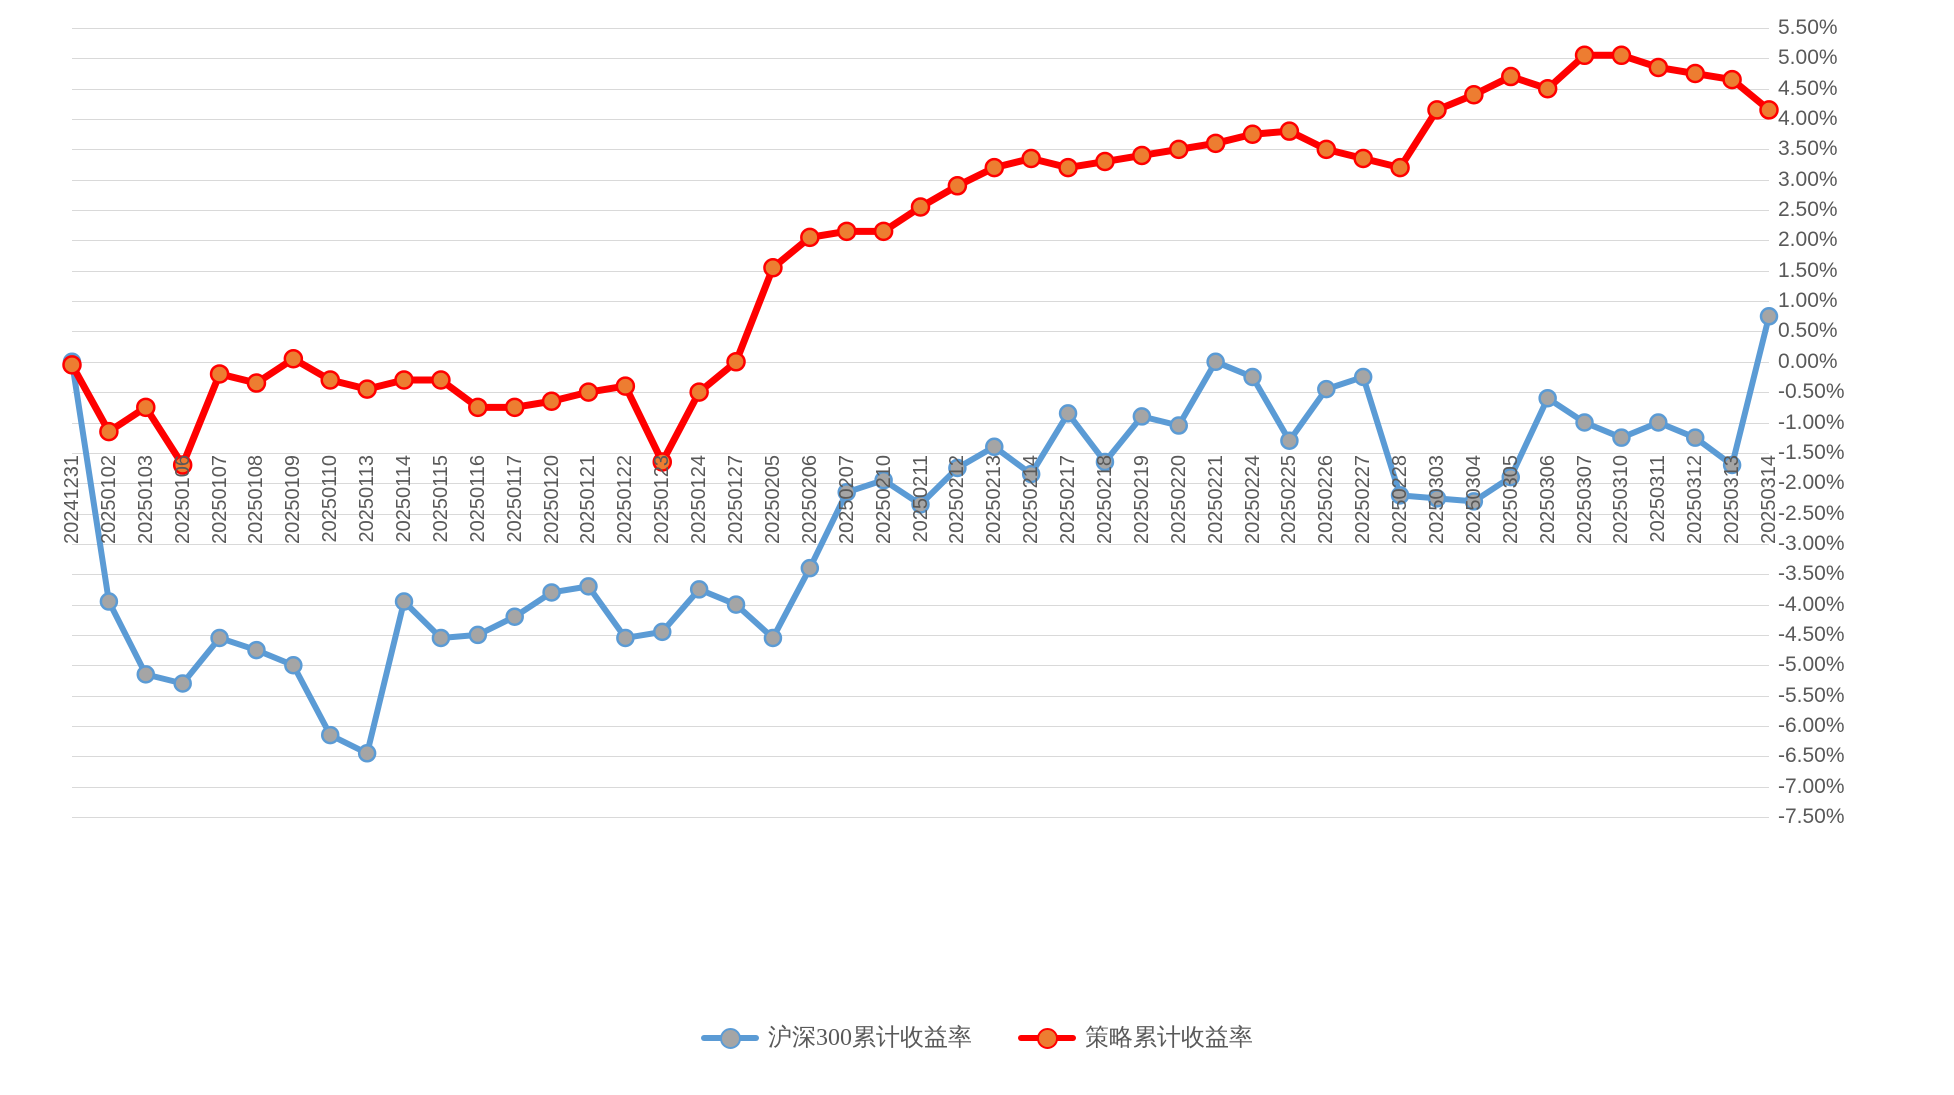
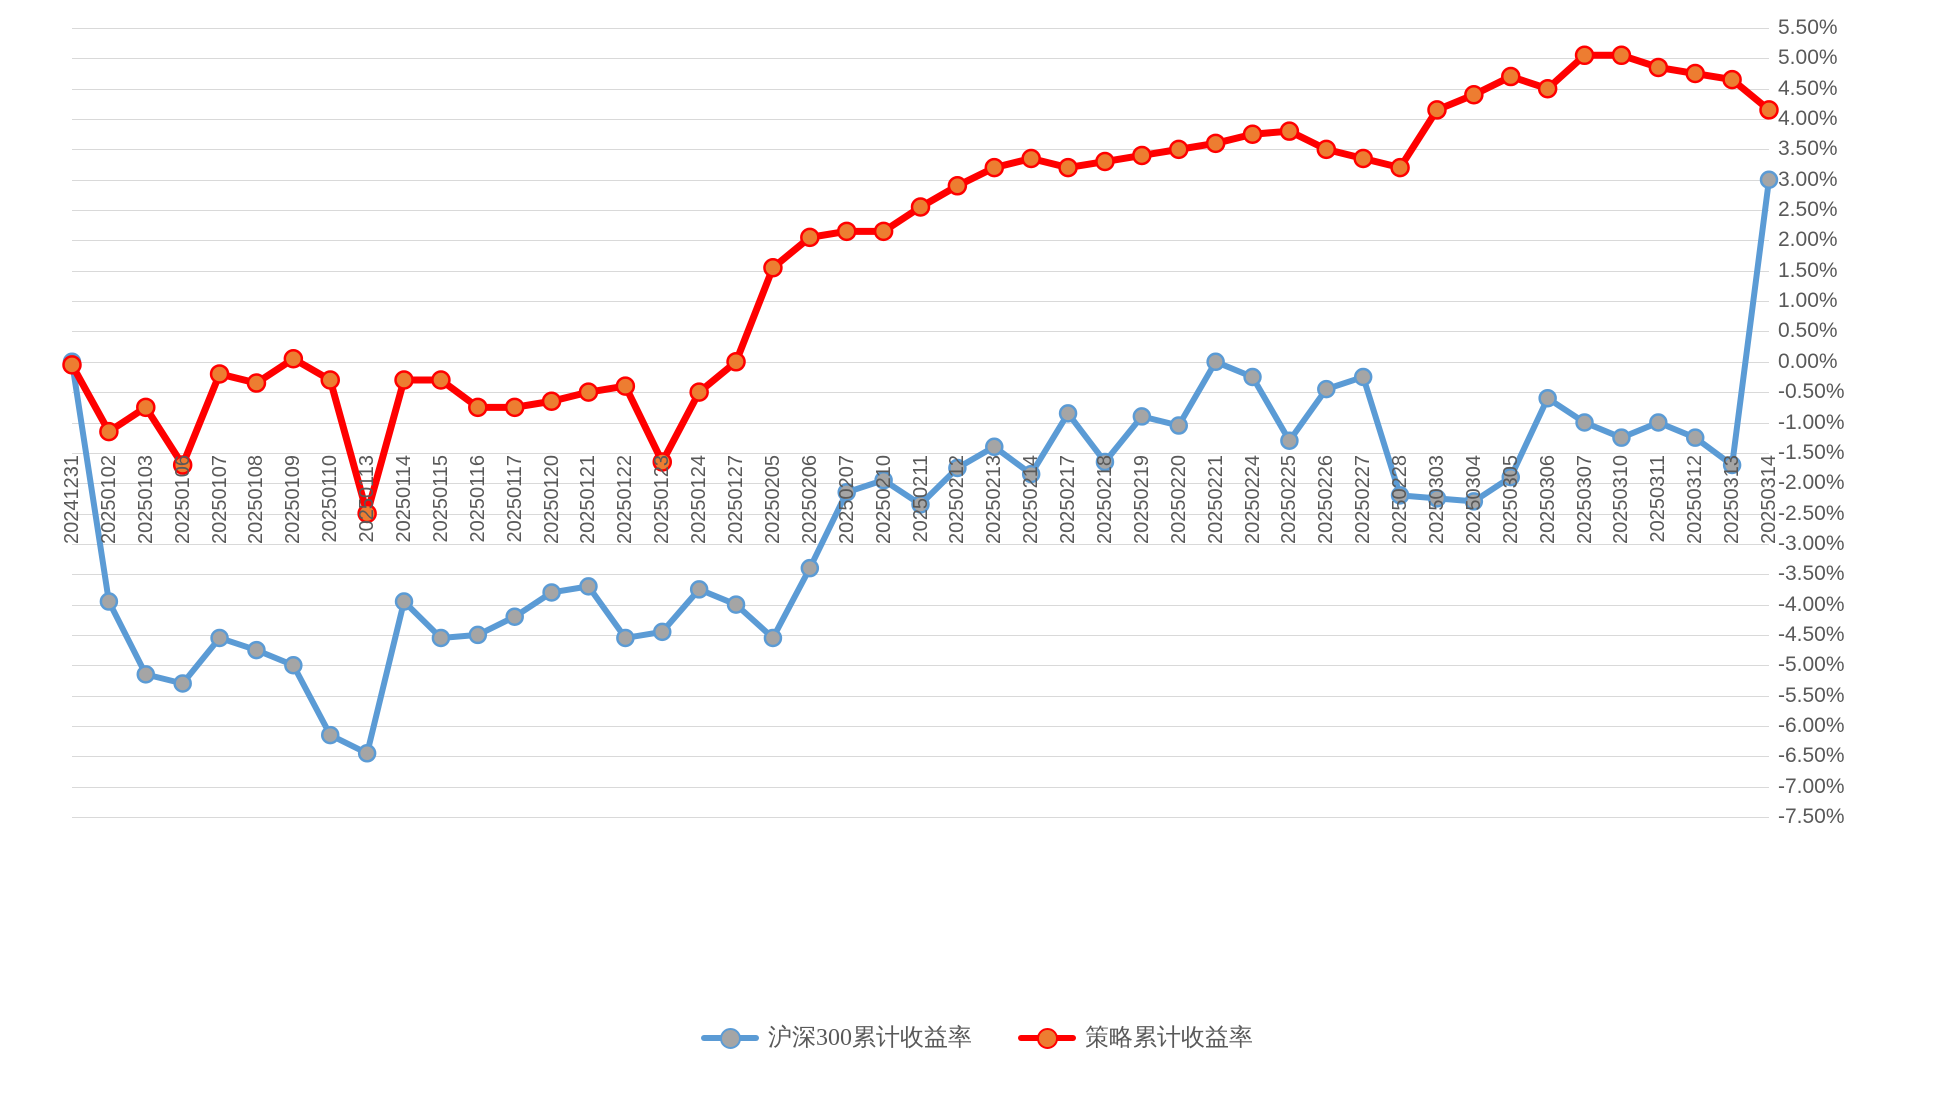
策略累计收益率/20250113: -0.5% -> -2.5%
沪深300累计收益率/20250314: 0.8% -> 3.0%
